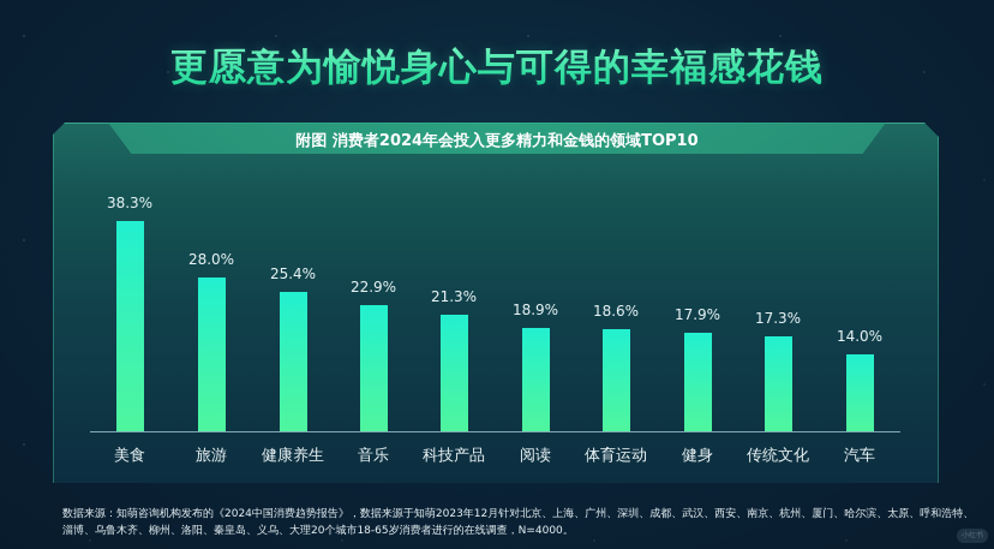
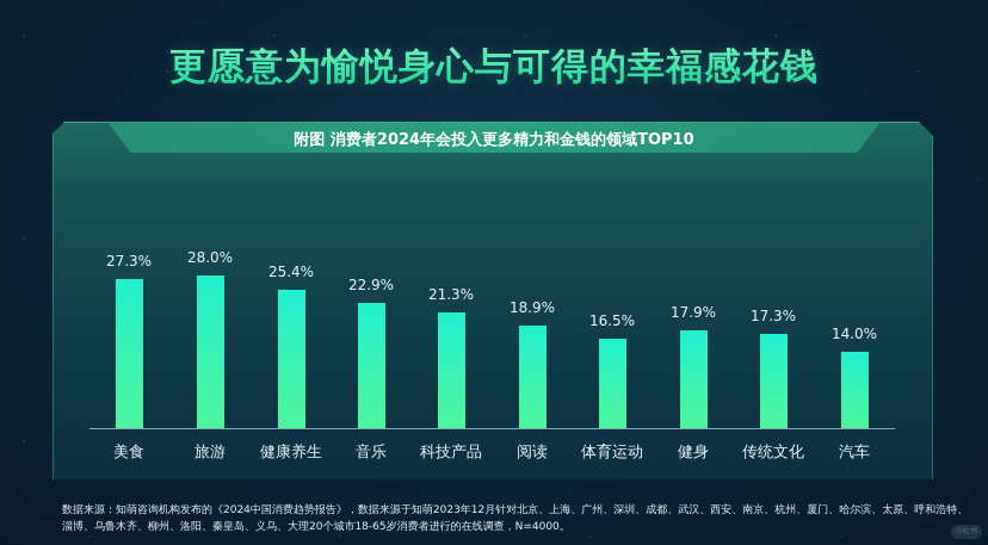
美食: 38.3% -> 27.3%
体育运动: 18.6% -> 16.5%
